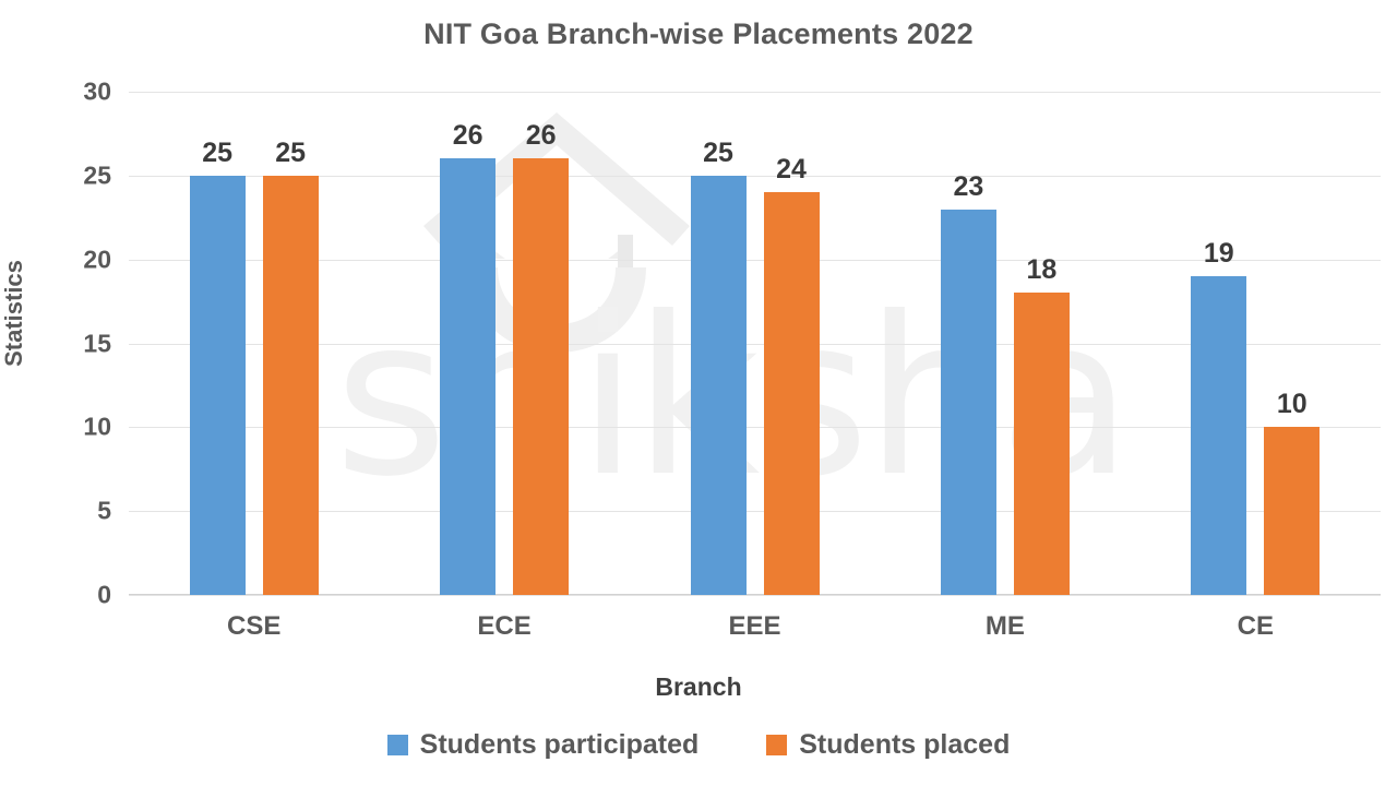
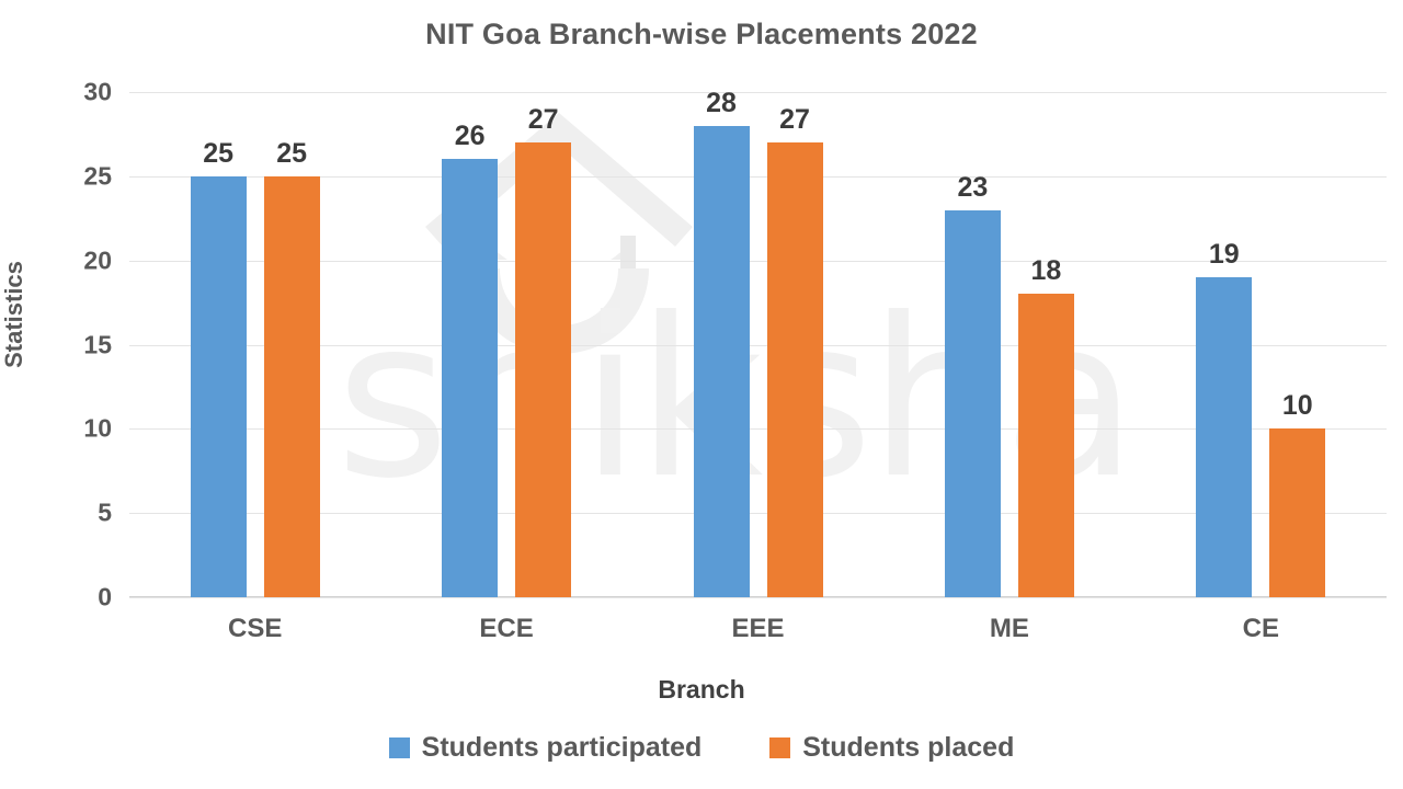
Students placed/ECE: 26 -> 27
Students participated/EEE: 25 -> 28
Students placed/EEE: 24 -> 27
